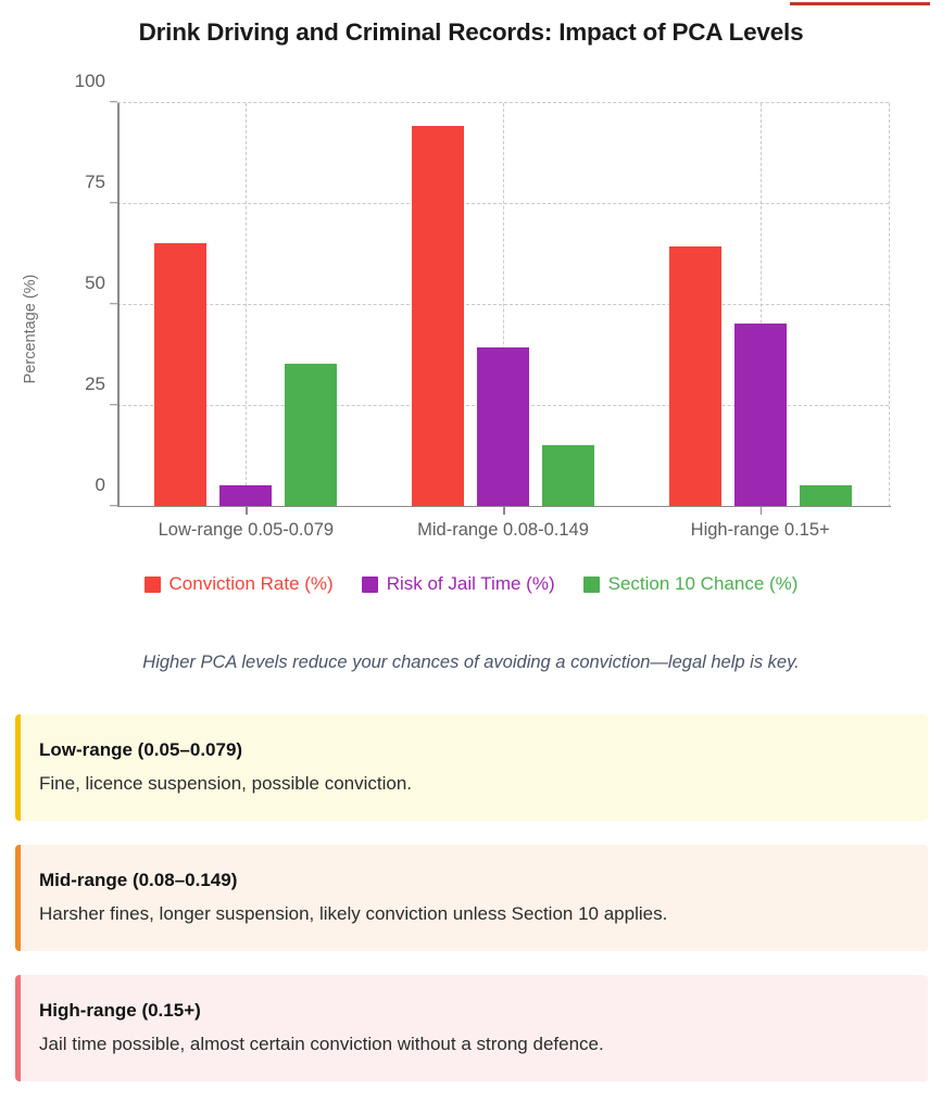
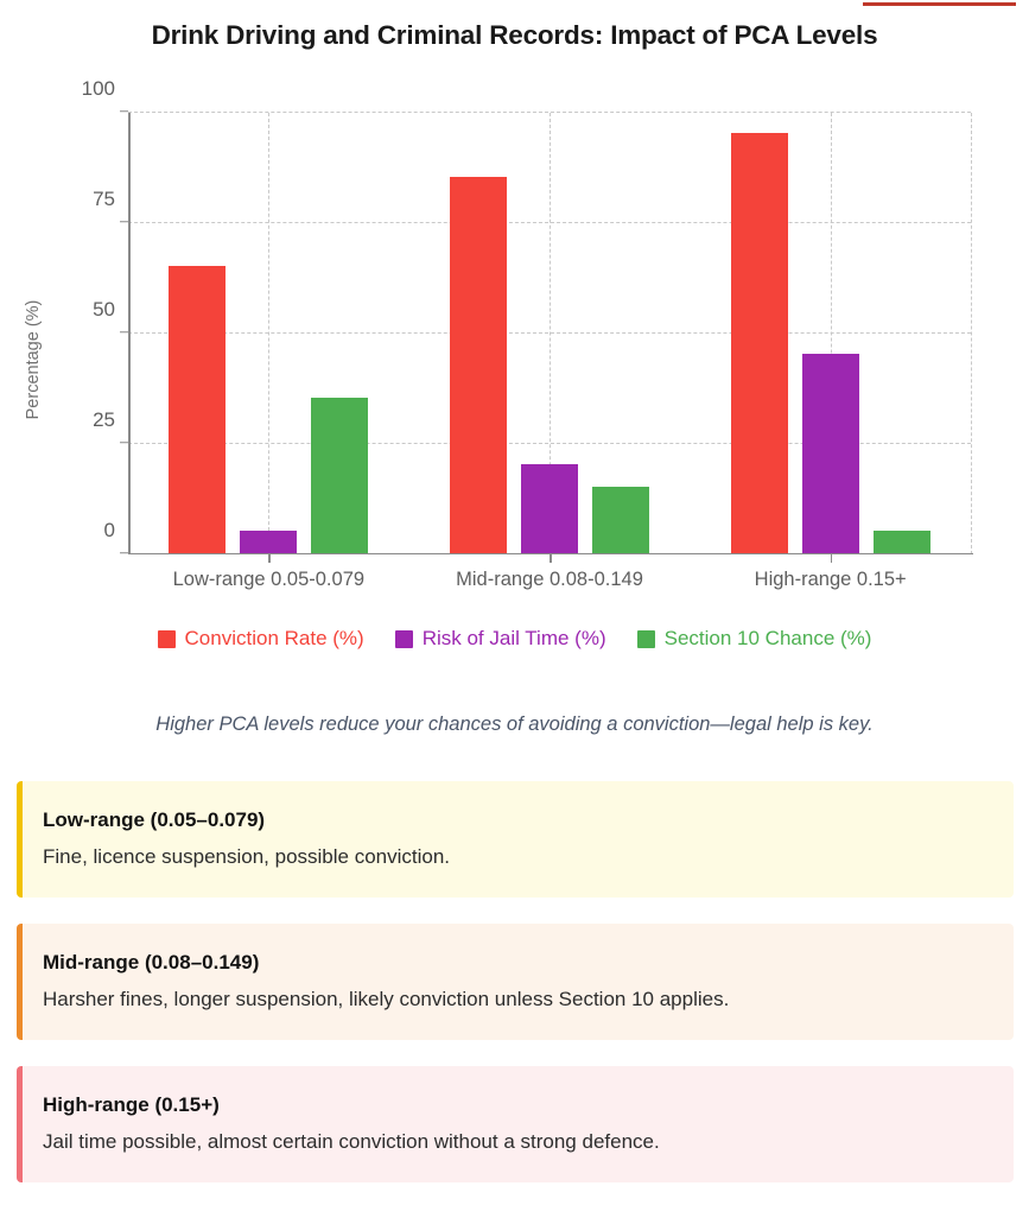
Conviction Rate (%)/Mid-range 0.08-0.149: 94 -> 85
Risk of Jail Time (%)/Mid-range 0.08-0.149: 39 -> 20
Conviction Rate (%)/High-range 0.15+: 64 -> 95
